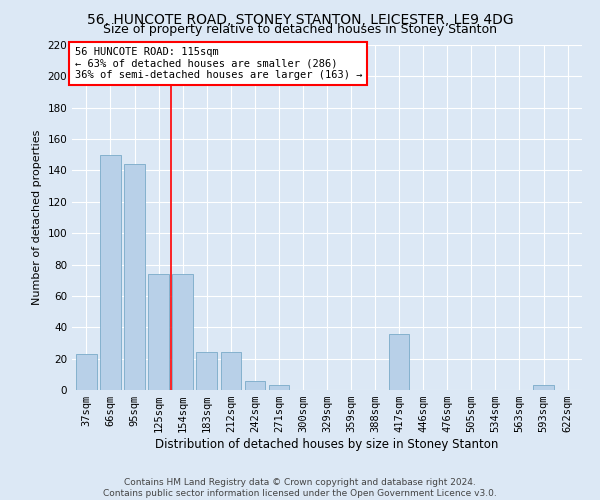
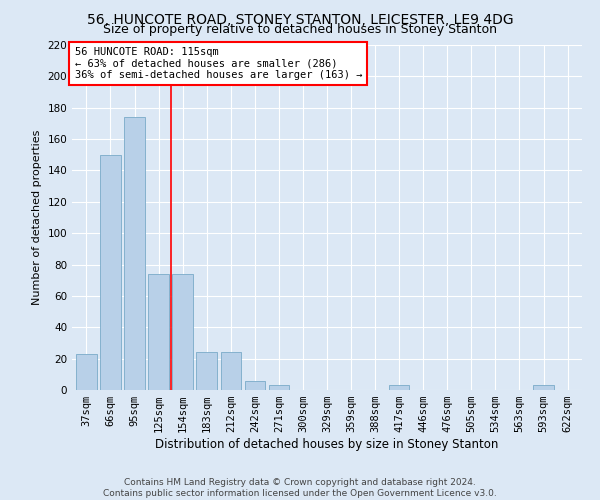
95sqm: 144 -> 174
417sqm: 36 -> 3
